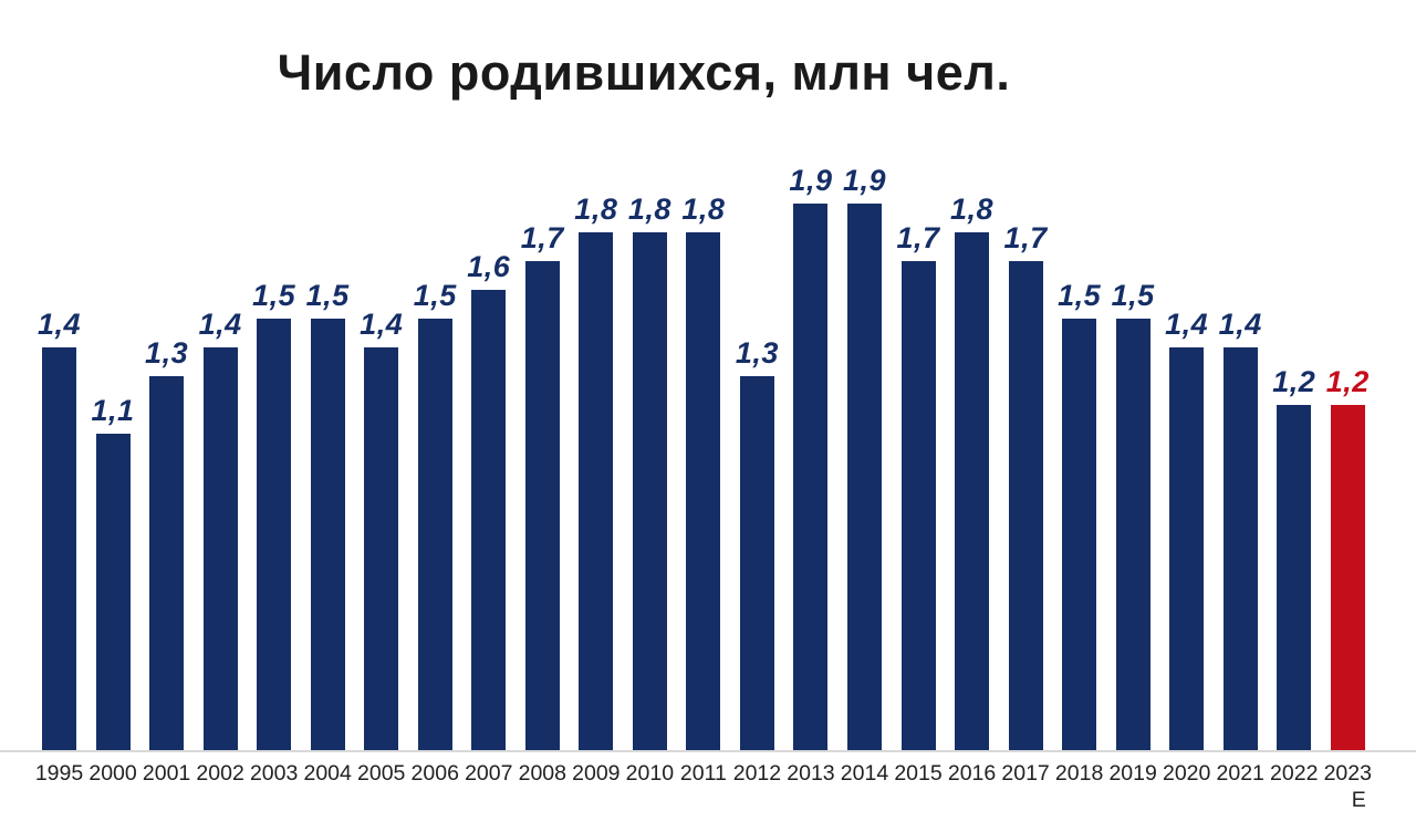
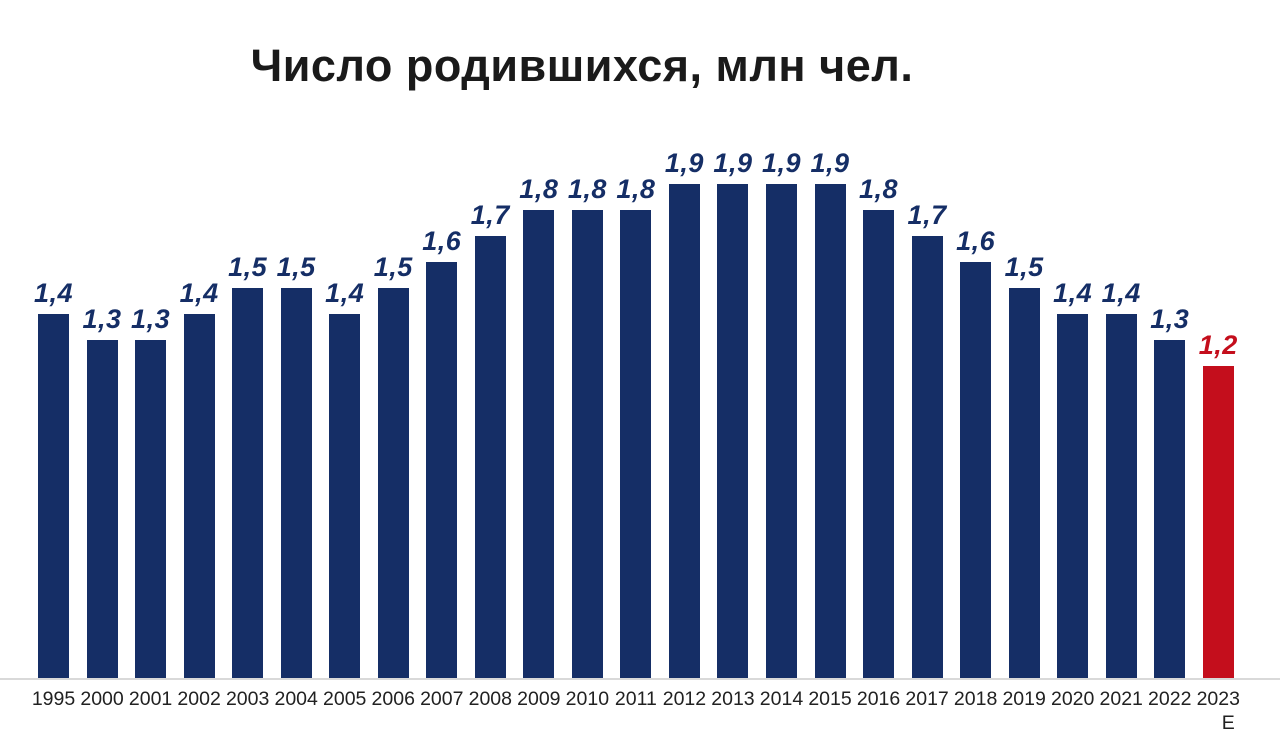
2000: 1,1 -> 1,3
2012: 1,3 -> 1,9
2015: 1,7 -> 1,9
2018: 1,5 -> 1,6
2022: 1,2 -> 1,3
